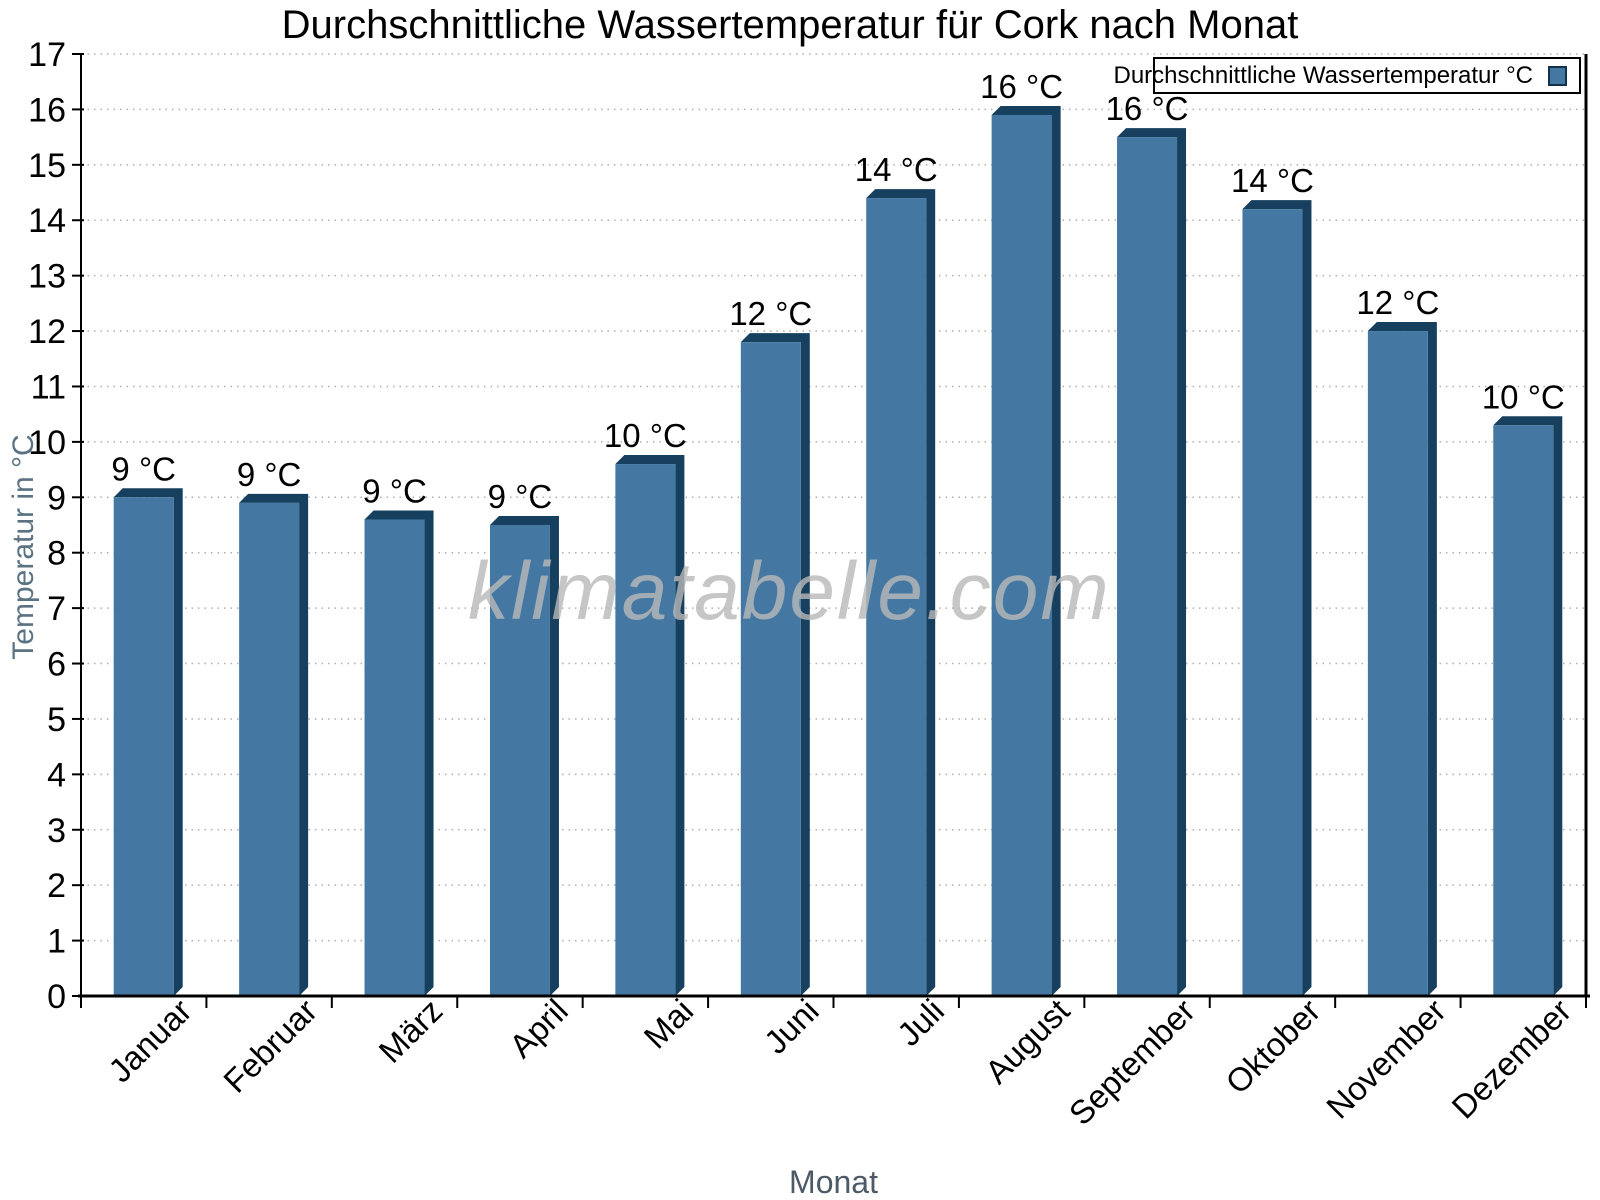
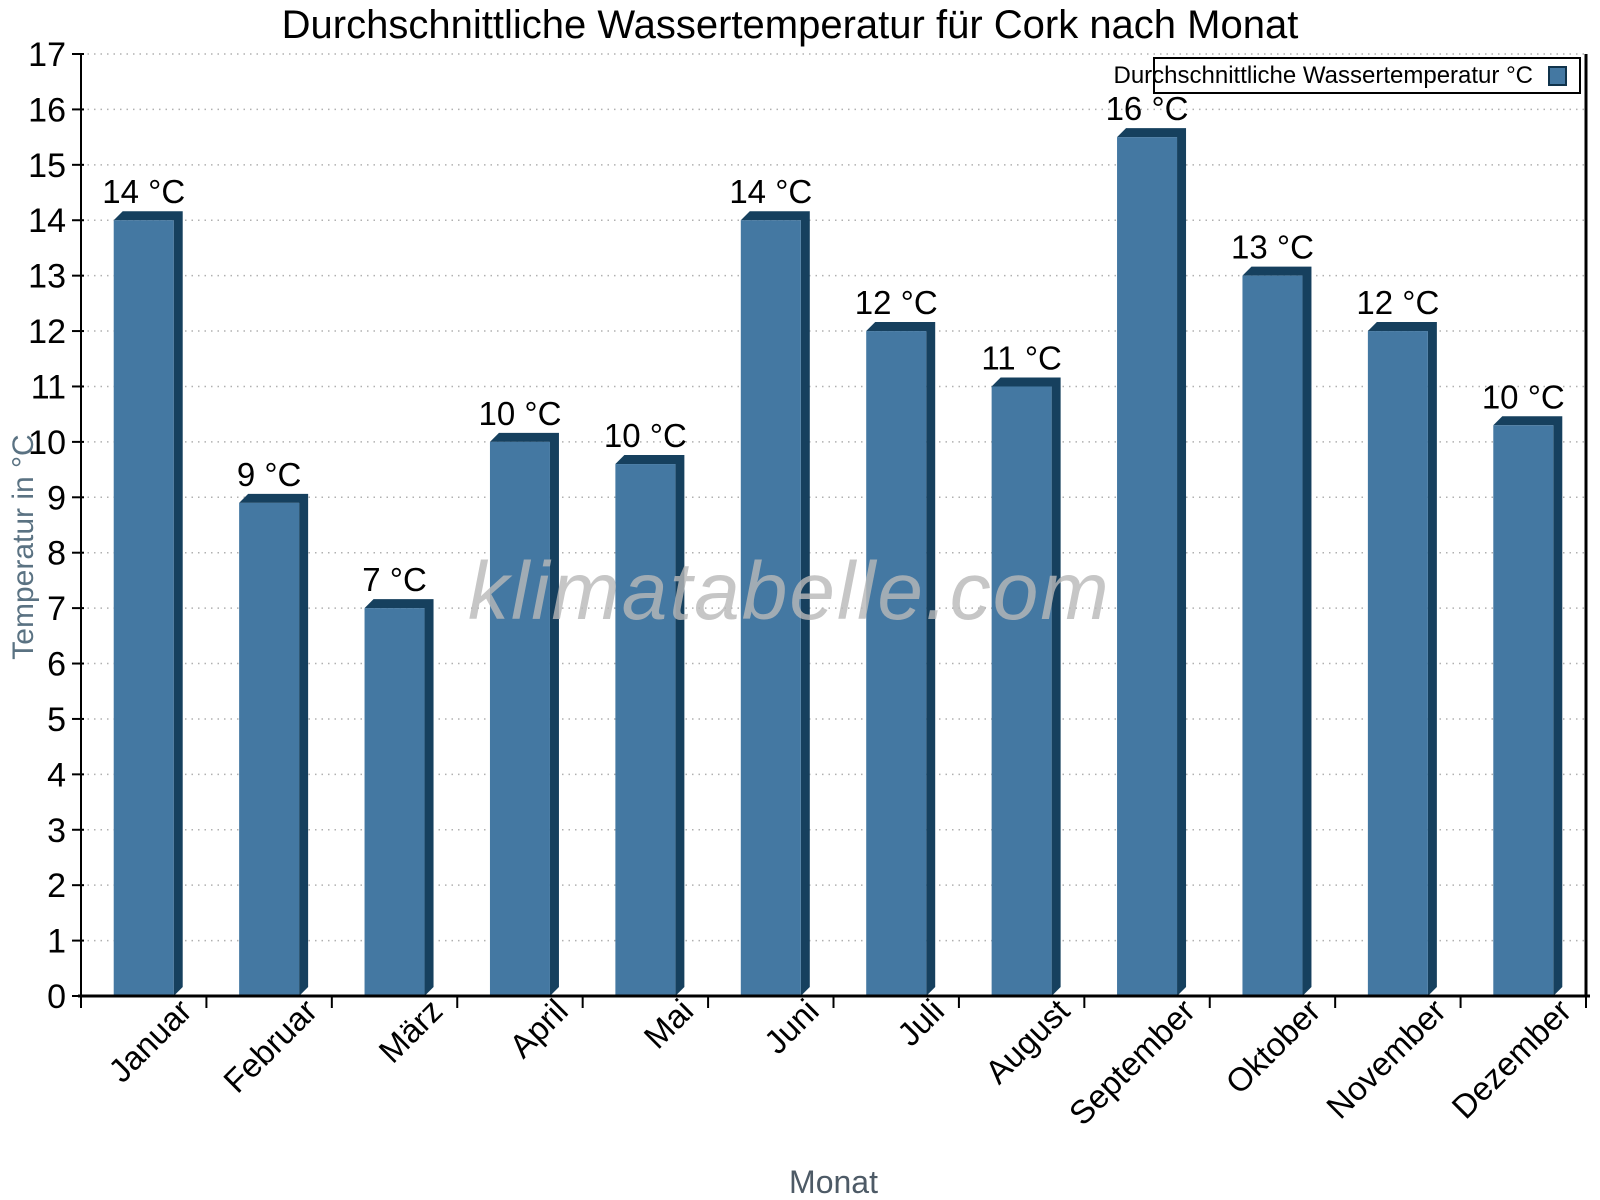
Januar: 9 -> 14
März: 9 -> 7
April: 9 -> 10
Juni: 12 -> 14
Juli: 14 -> 12
August: 16 -> 11
Oktober: 14 -> 13
